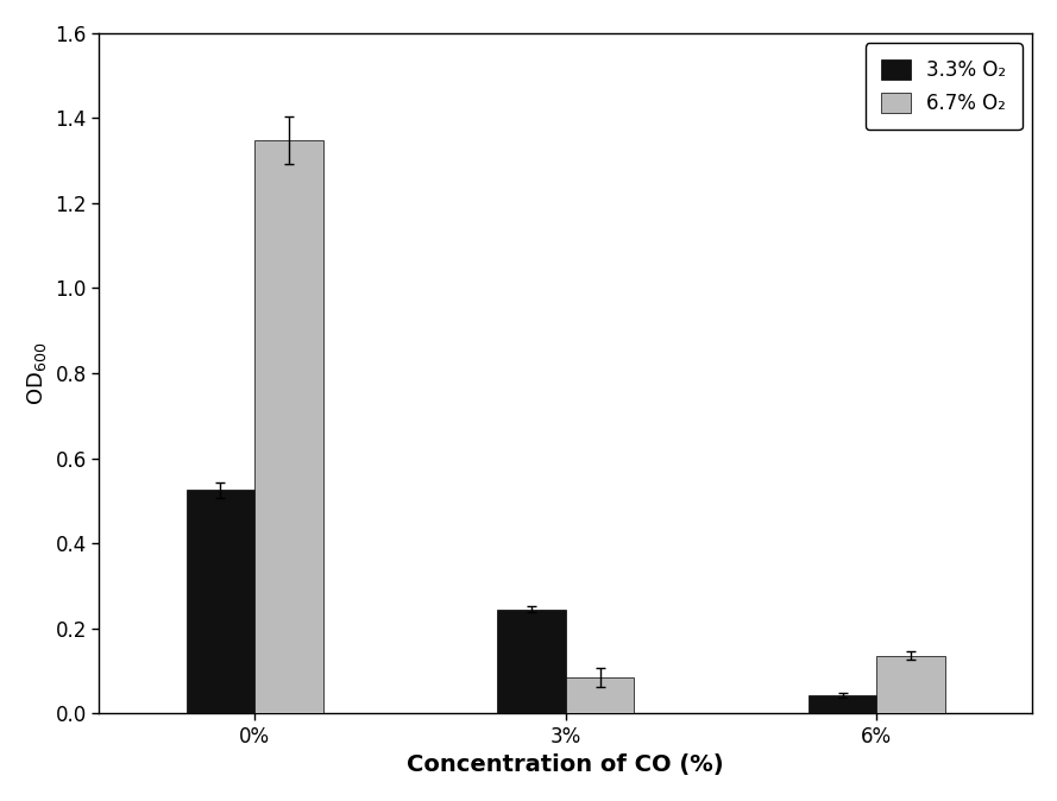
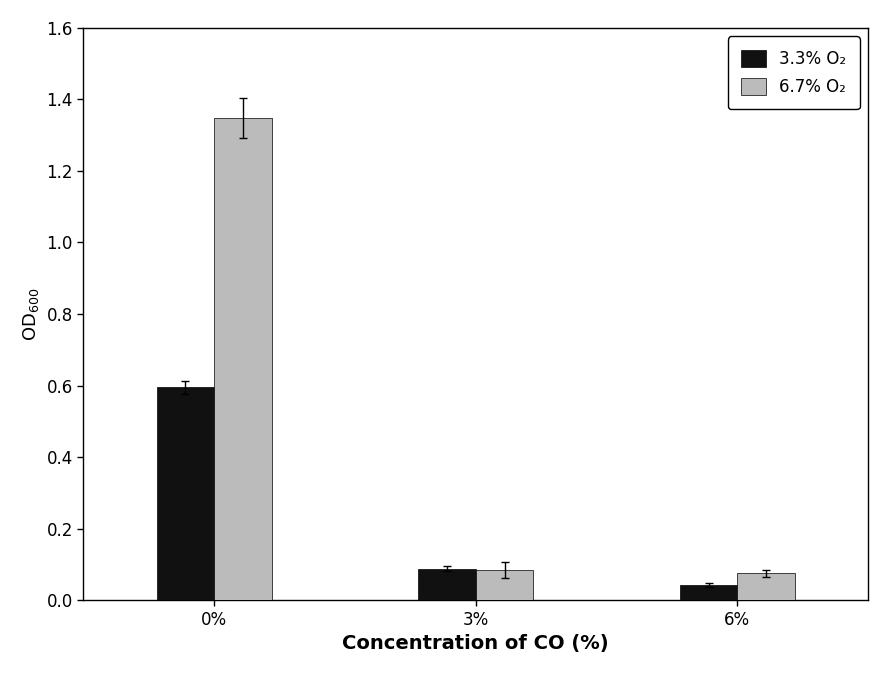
3.3% O₂/0%: 0.525 -> 0.595
3.3% O₂/3%: 0.245 -> 0.088
6.7% O₂/6%: 0.135 -> 0.075
